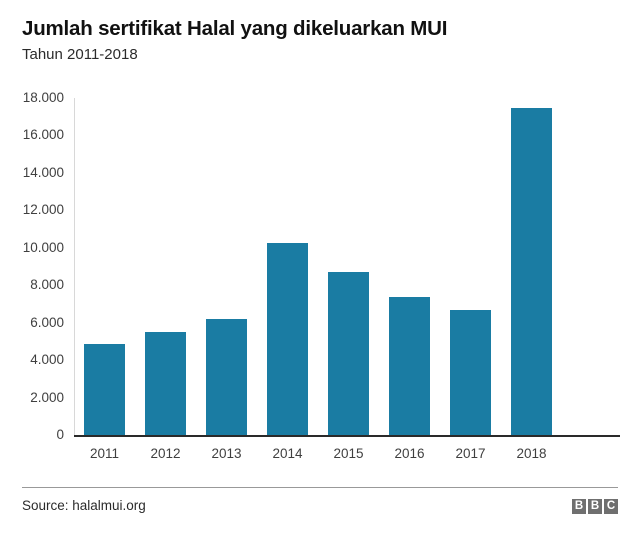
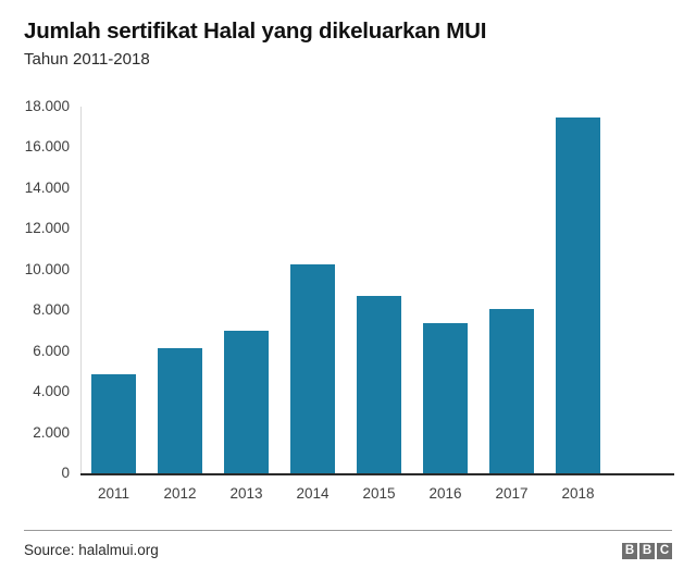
2012: 5500 -> 6100
2013: 6200 -> 7000
2017: 6700 -> 8000
